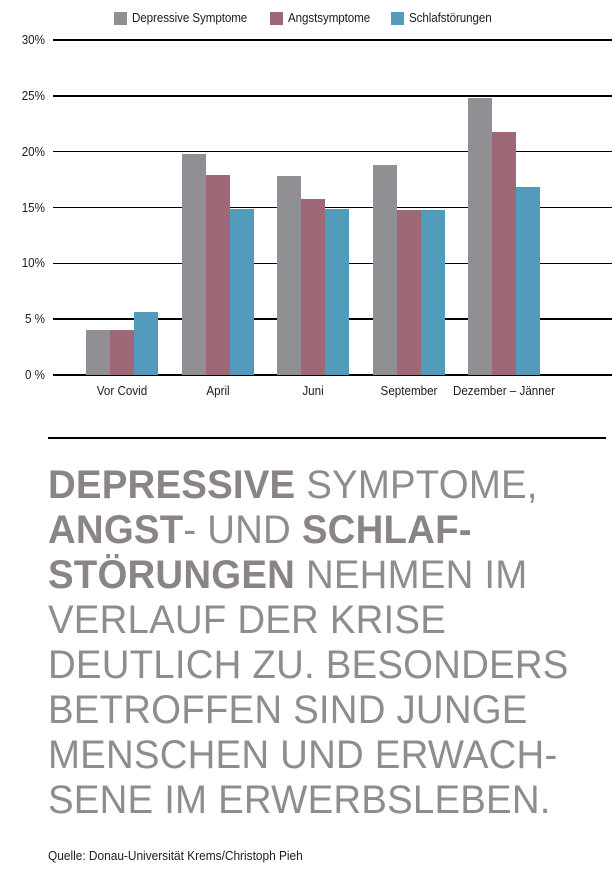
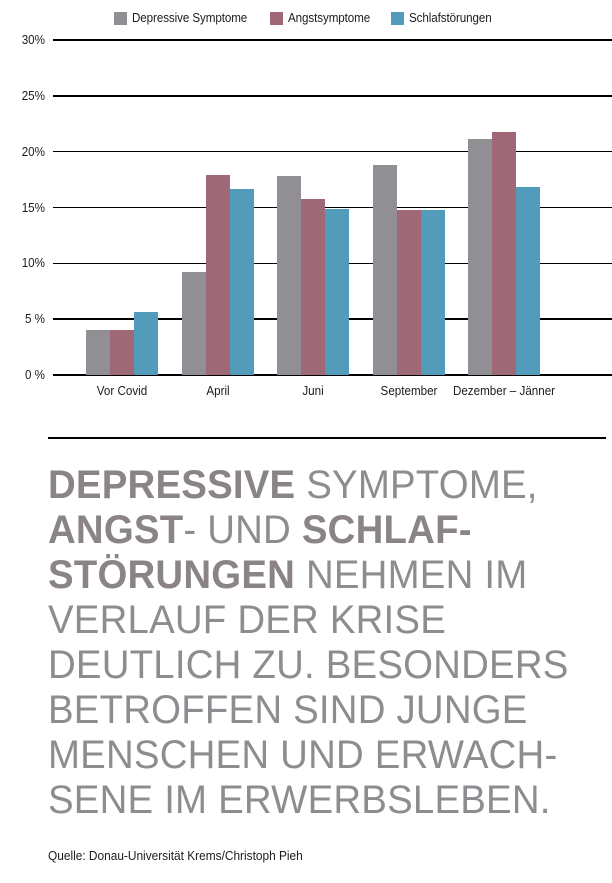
Depressive Symptome/April: 19.8% -> 9.2%
Schlafstörungen/April: 14.9% -> 16.7%
Depressive Symptome/Dezember – Jänner: 24.8% -> 21.1%
